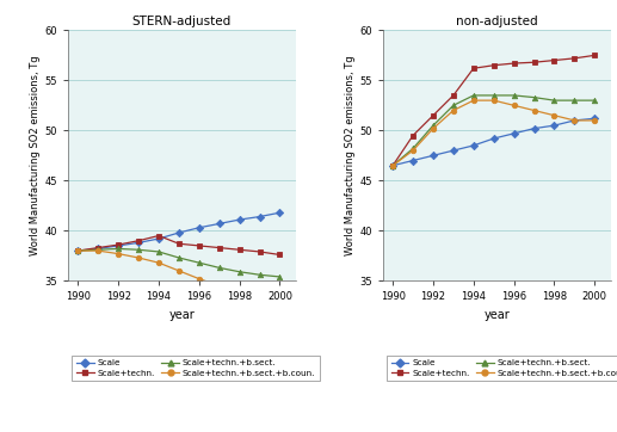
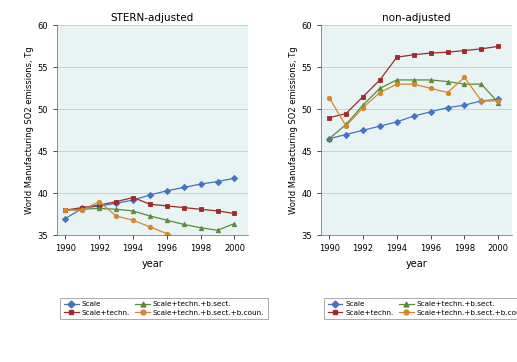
STERN-adjusted/Scale/1990: 38.0 -> 37.0
STERN-adjusted/Scale+techn.+b.sect.+b.coun./1992: 37.7 -> 39.0
STERN-adjusted/Scale+techn.+b.sect./2000: 35.4 -> 36.4
non-adjusted/Scale+techn./1990: 46.5 -> 49.0
non-adjusted/Scale+techn.+b.sect.+b.coun./1990: 46.5 -> 51.4
non-adjusted/Scale+techn.+b.sect.+b.coun./1998: 51.5 -> 53.8
non-adjusted/Scale+techn.+b.sect./2000: 53.0 -> 50.8
